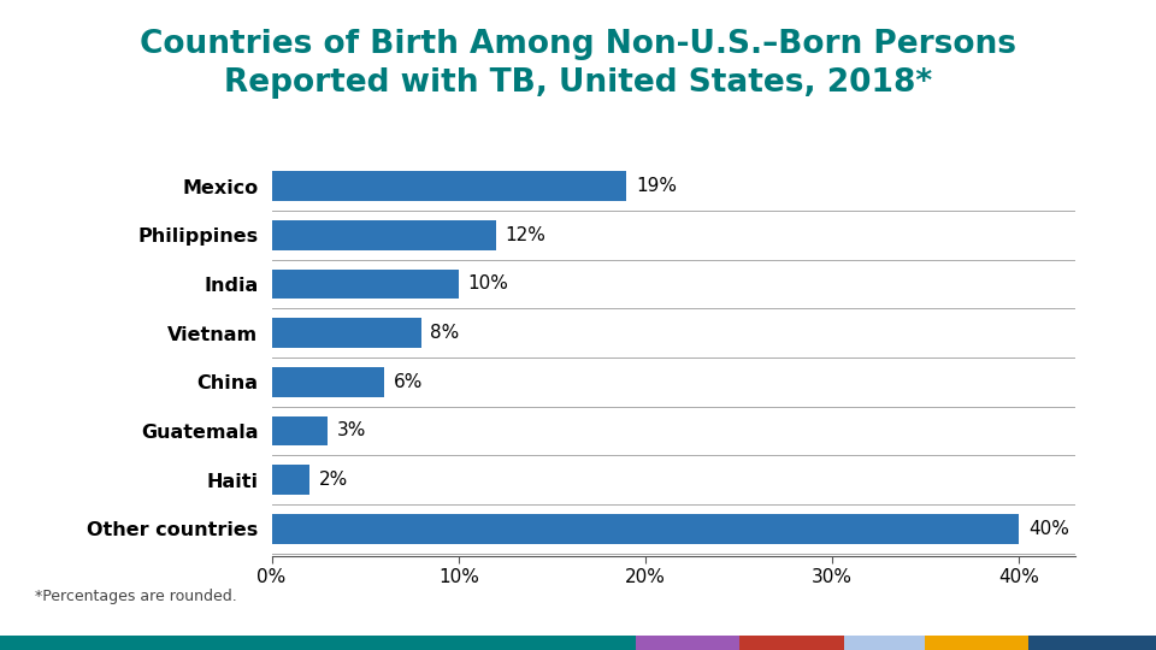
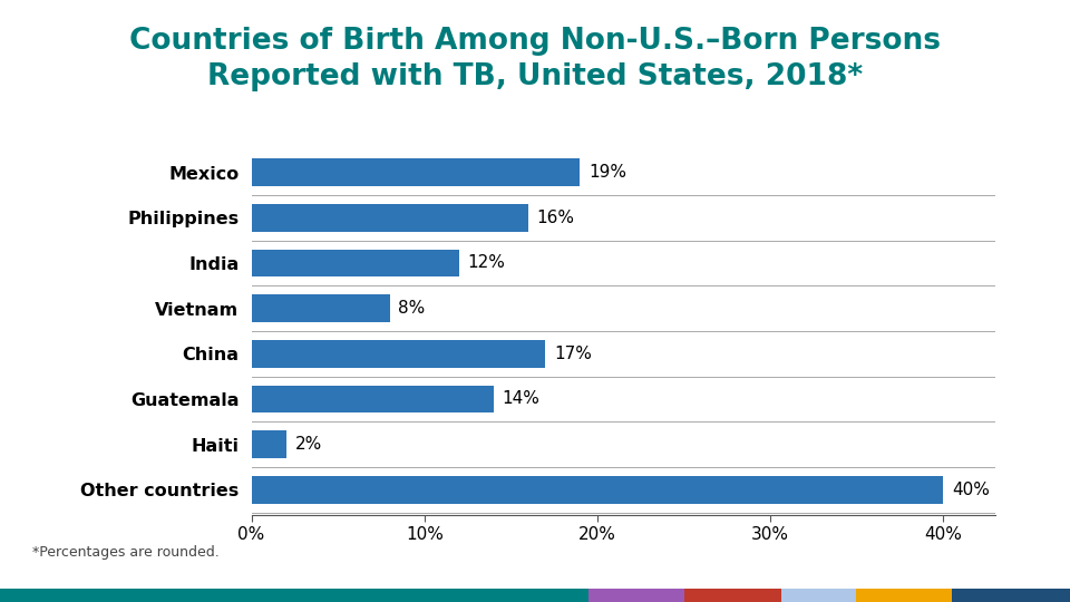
Philippines: 12% -> 16%
India: 10% -> 12%
China: 6% -> 17%
Guatemala: 3% -> 14%
